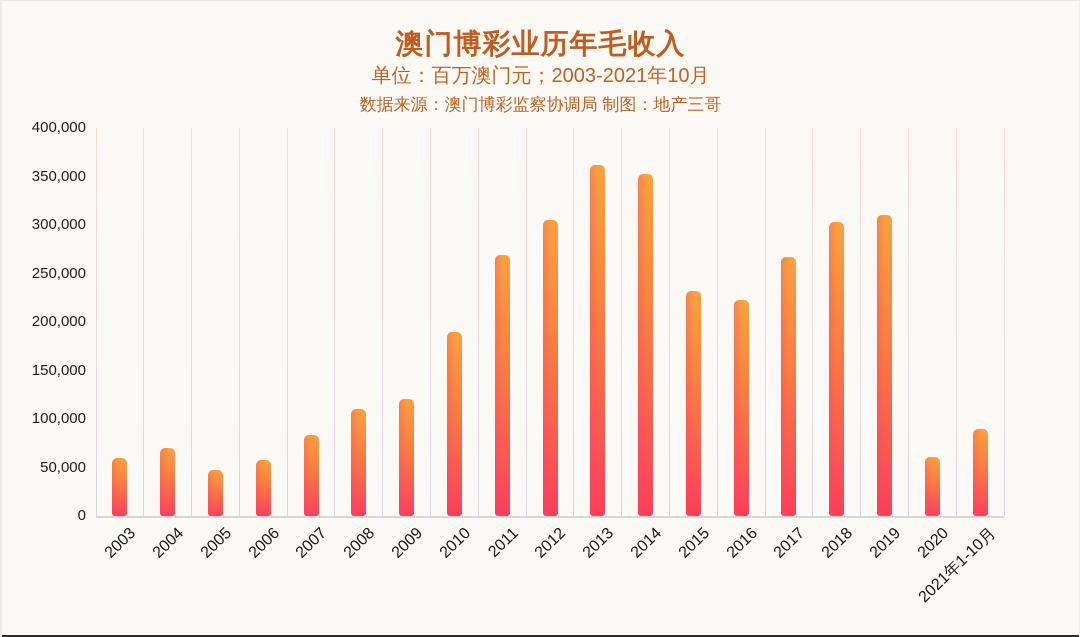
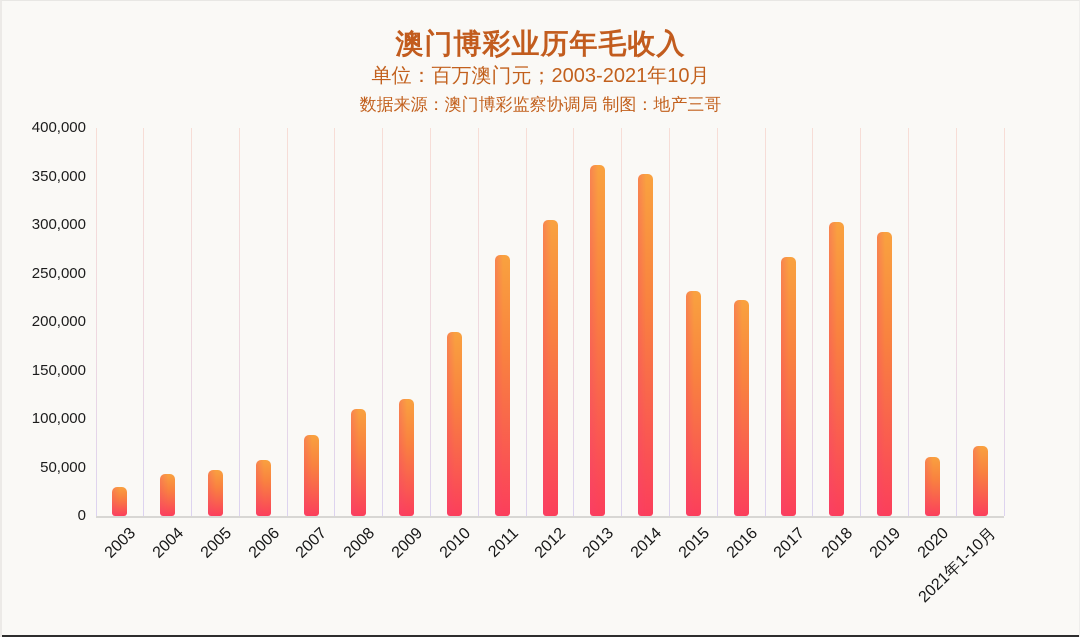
2003: 60000 -> 30000
2004: 70000 -> 40000
2019: 310000 -> 290000
2021年1-10月: 90000 -> 70000
